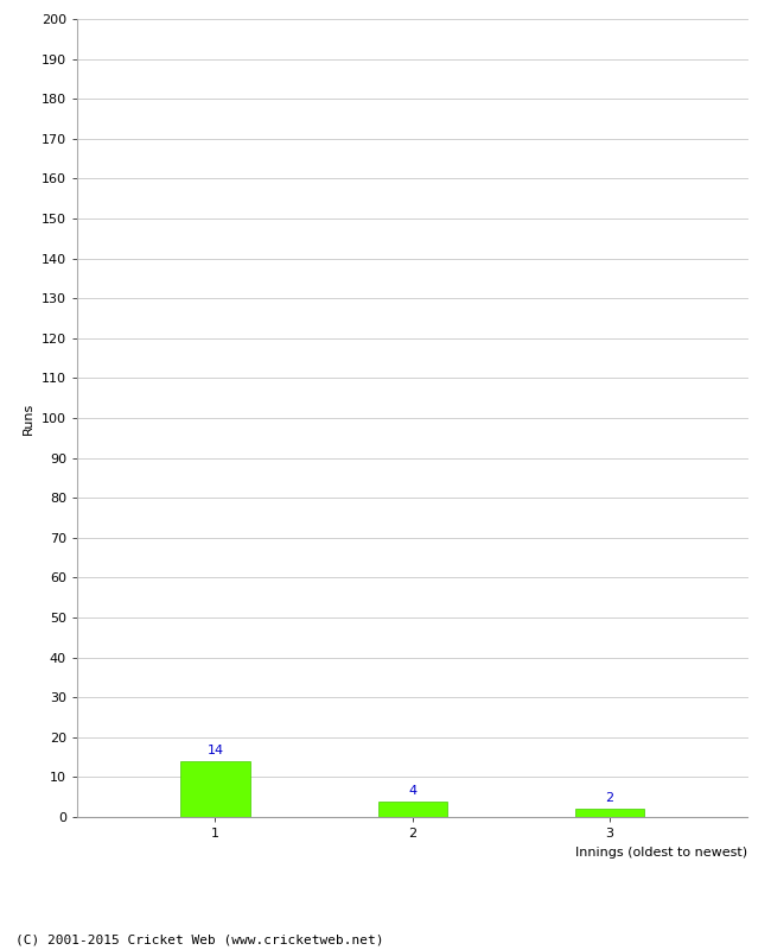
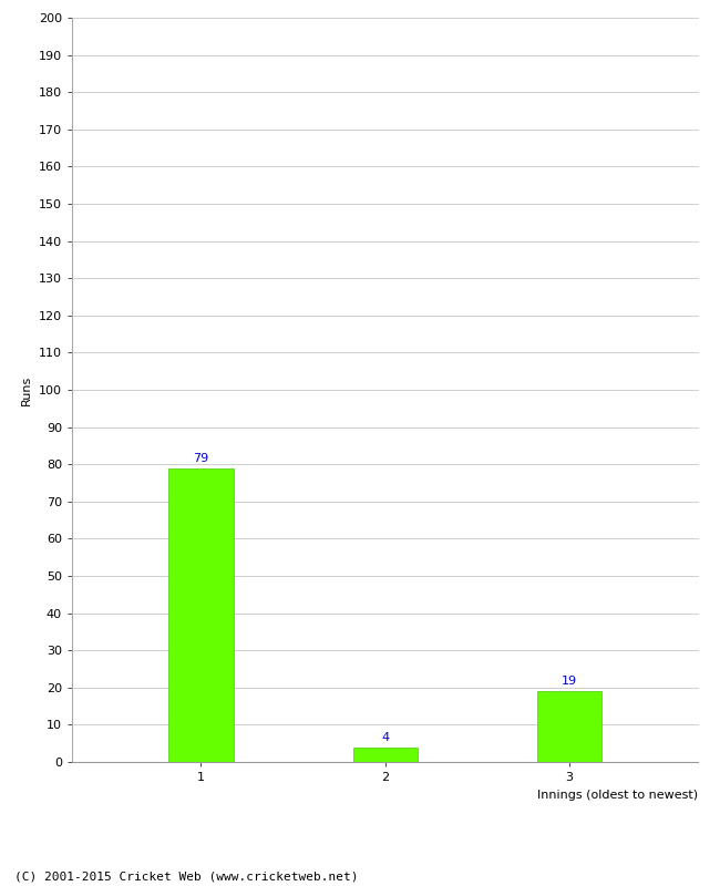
1: 14 -> 79
3: 2 -> 19
